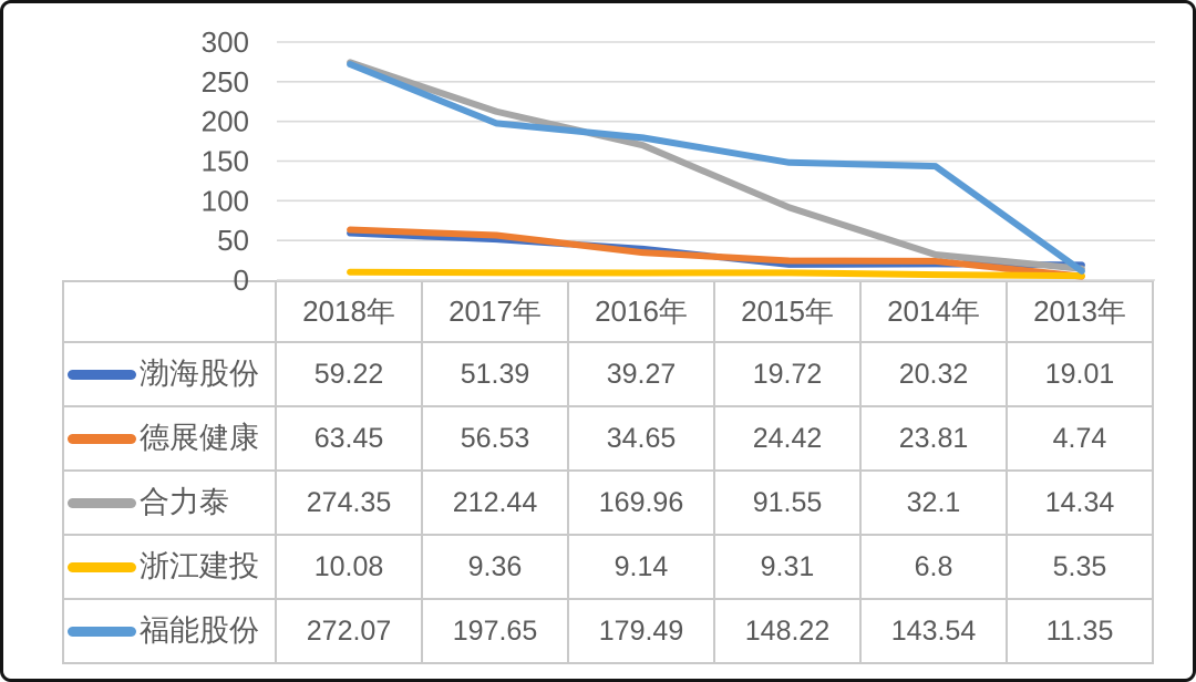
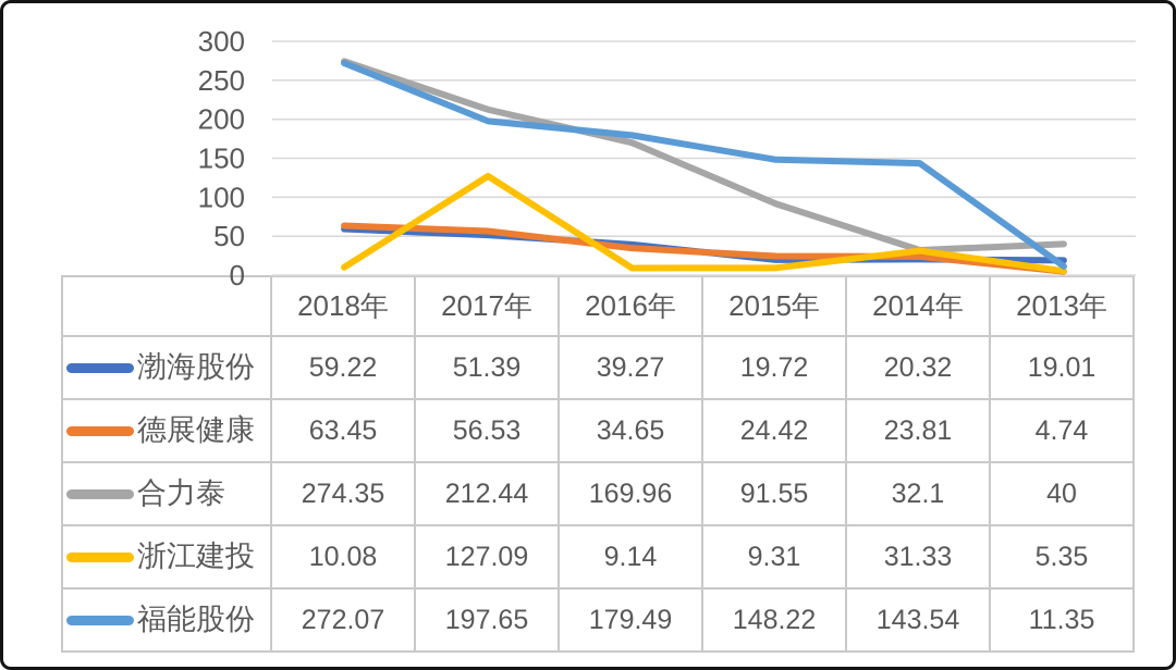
浙江建投/2017年: 9.36 -> 127.09
浙江建投/2014年: 6.8 -> 31.33
合力泰/2013年: 14.34 -> 40
